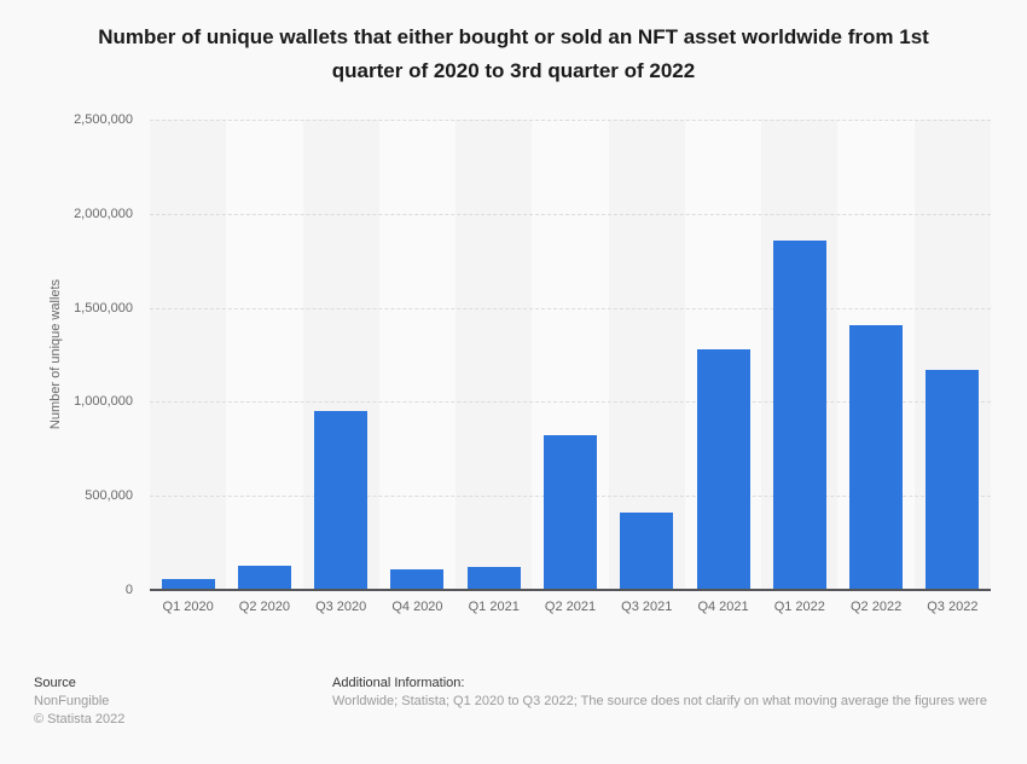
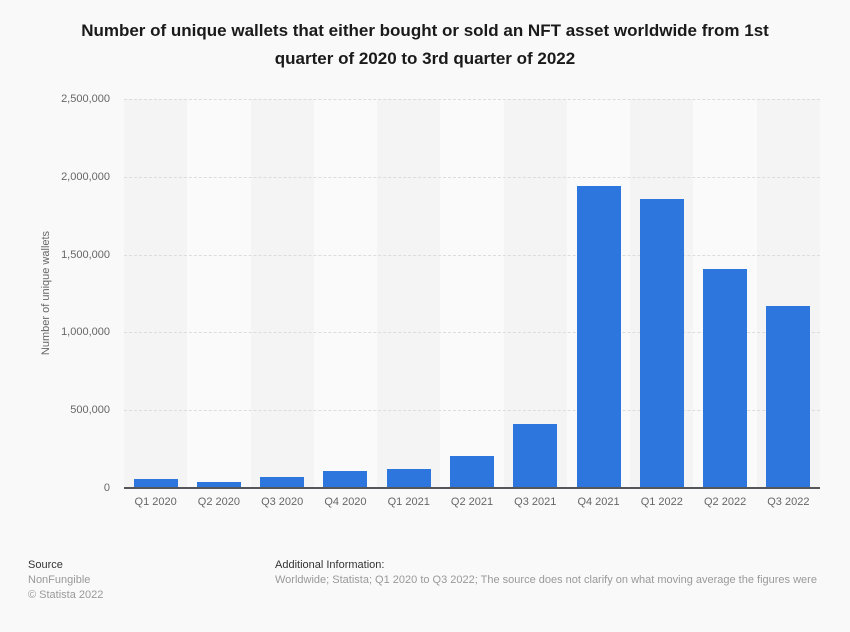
Q2 2020: 130000 -> 40000
Q3 2020: 950000 -> 70000
Q2 2021: 820000 -> 200000
Q4 2021: 1280000 -> 1940000
